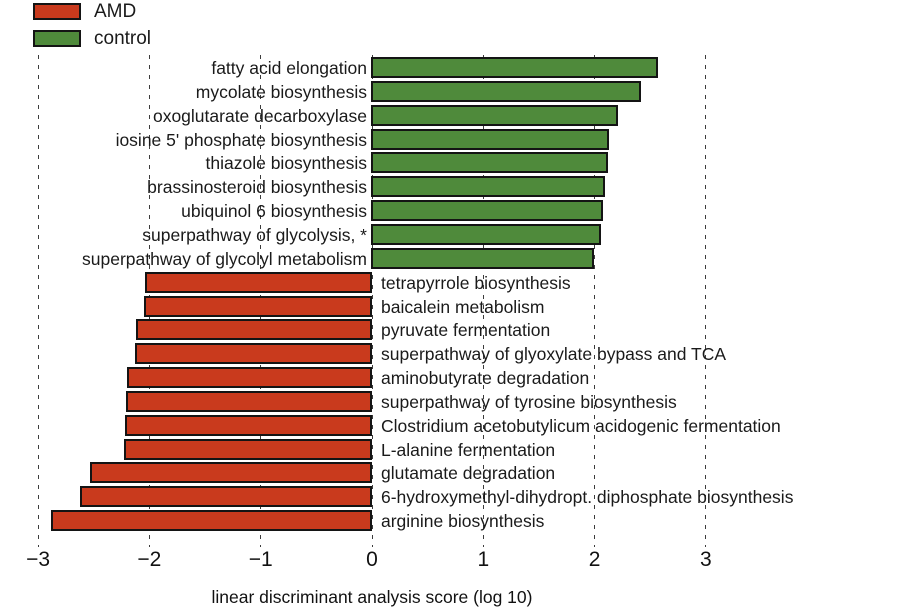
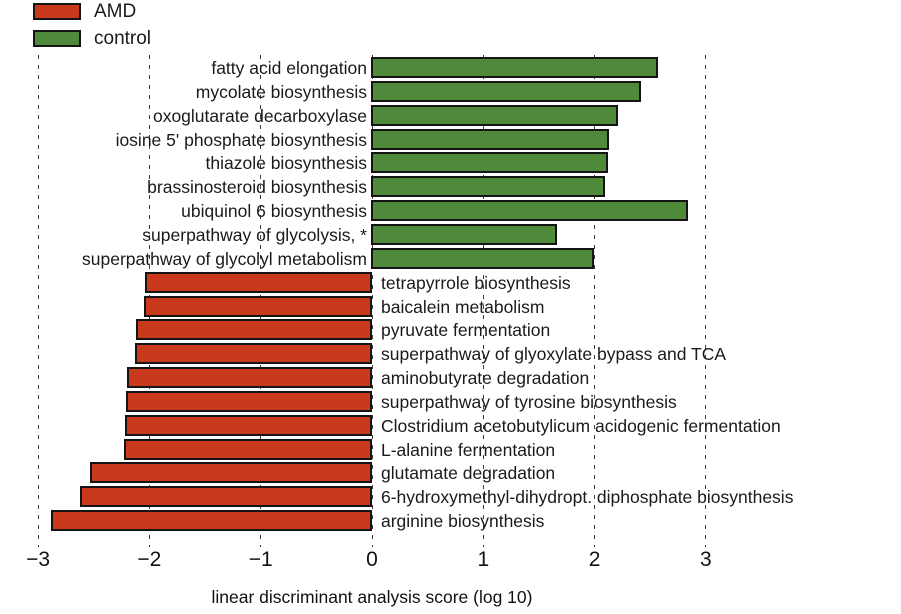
ubiquinol 6 biosynthesis: 2.08 -> 2.85
superpathway of glycolysis, *: 2.07 -> 1.67
